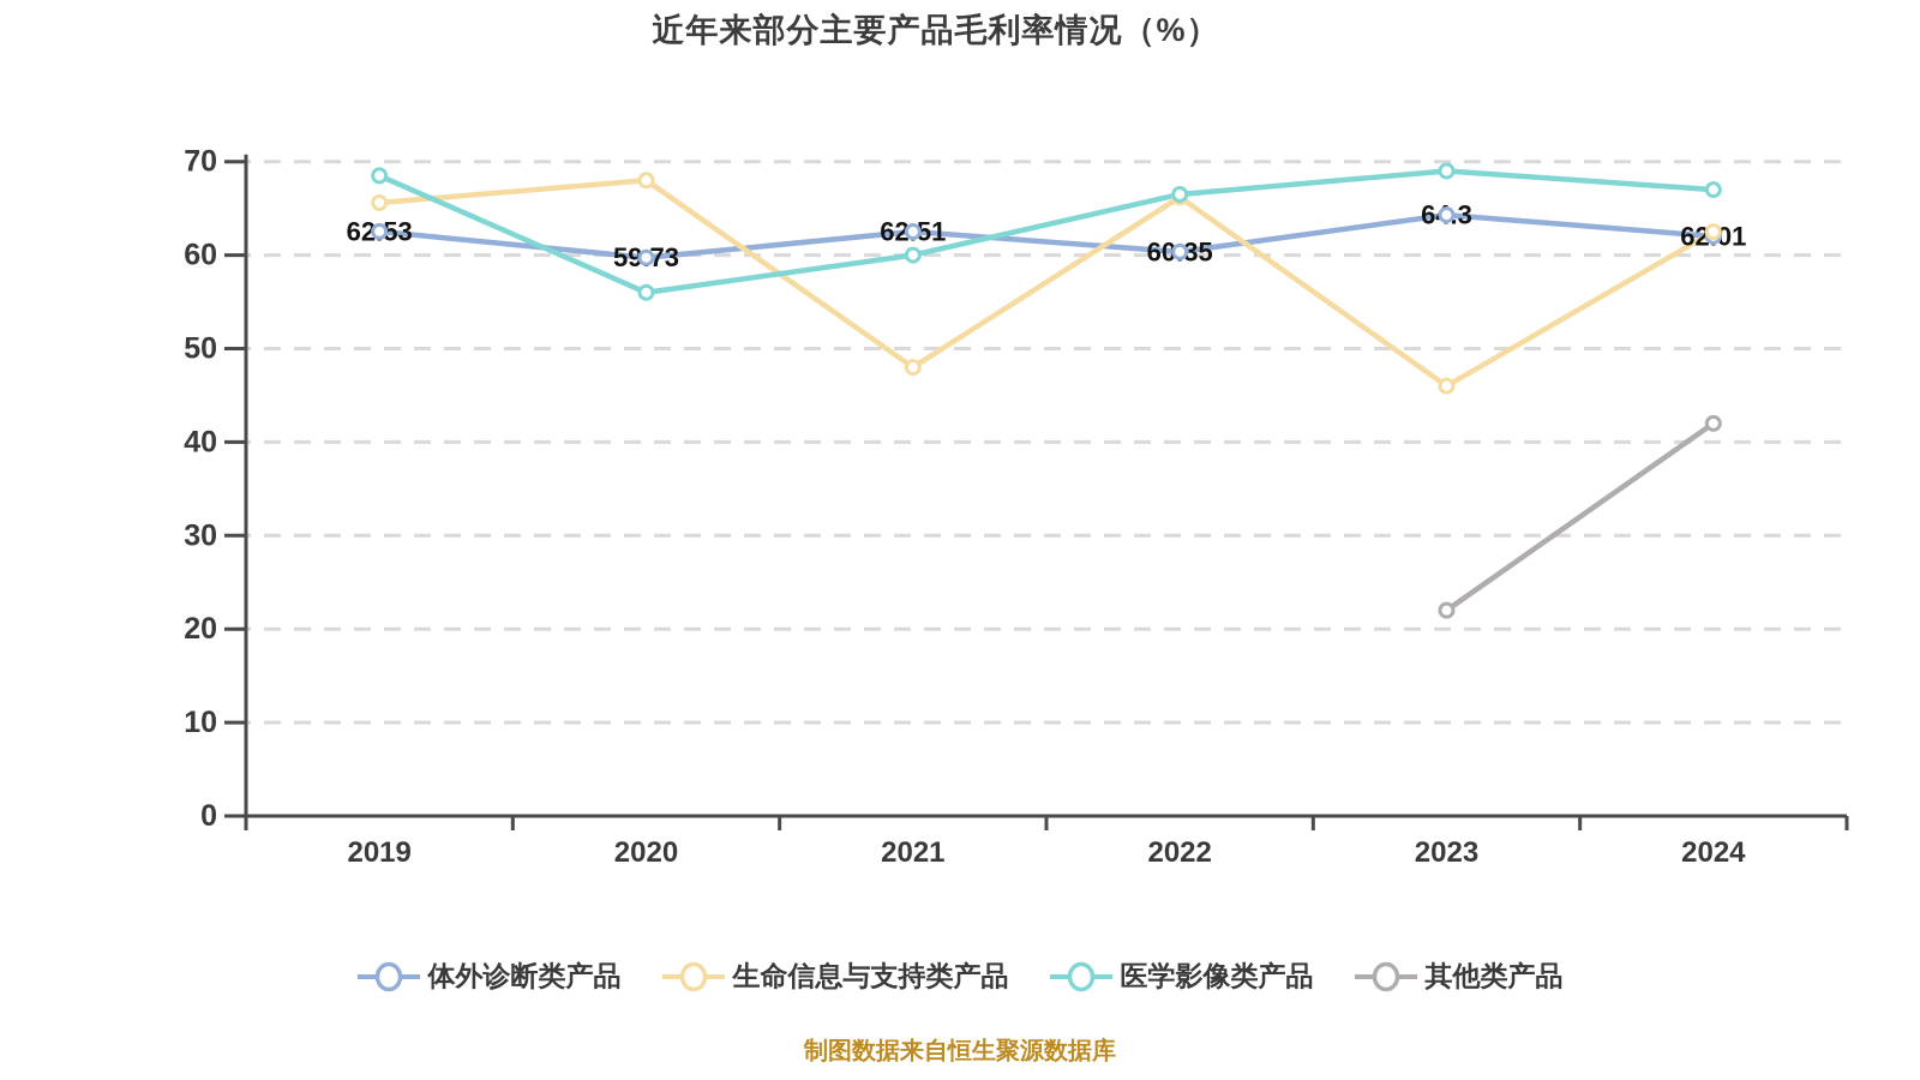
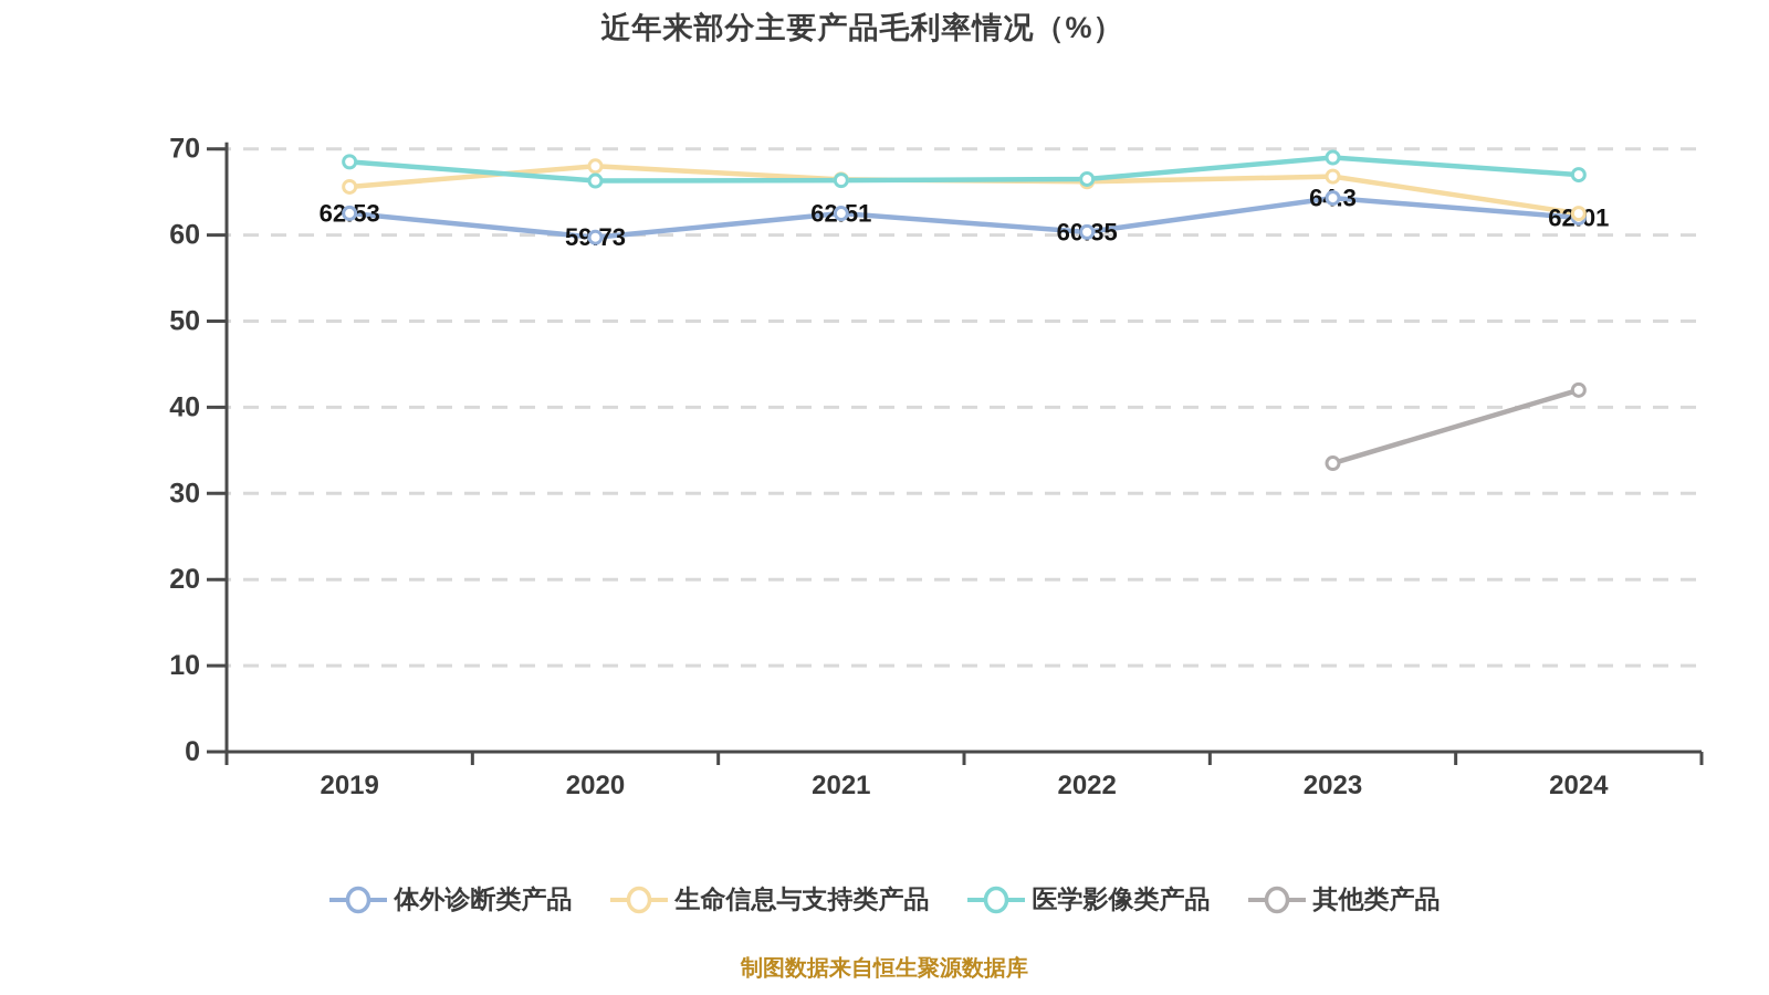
医学影像类产品/2020: 56 -> 66
生命信息与支持类产品/2021: 48 -> 66
医学影像类产品/2021: 60 -> 66
生命信息与支持类产品/2023: 46 -> 67
其他类产品/2023: 22 -> 34
